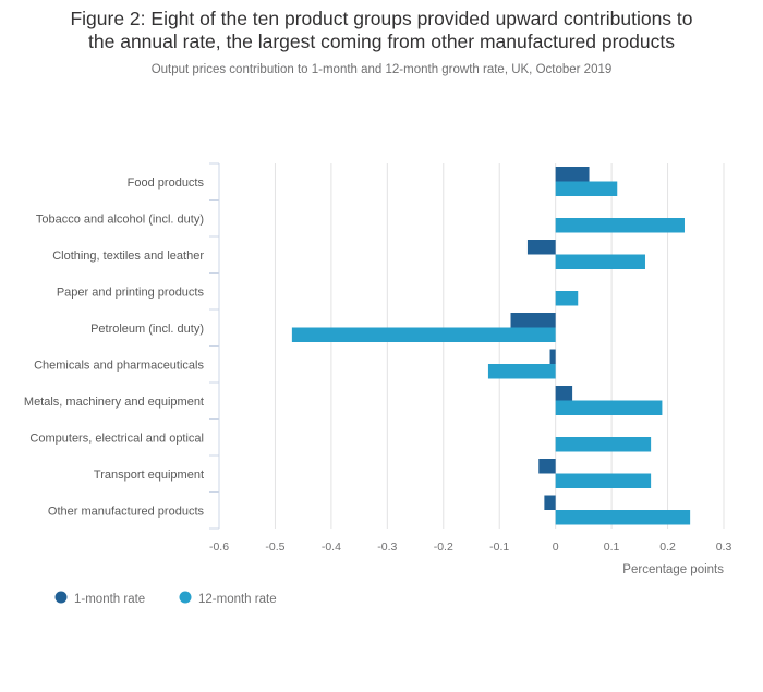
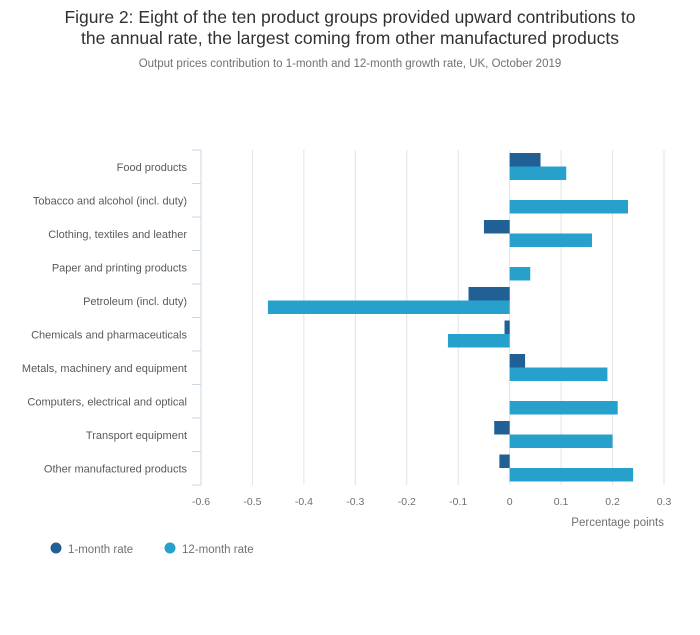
12-month rate/Computers, electrical and optical: 0.17 -> 0.21
12-month rate/Transport equipment: 0.17 -> 0.20
